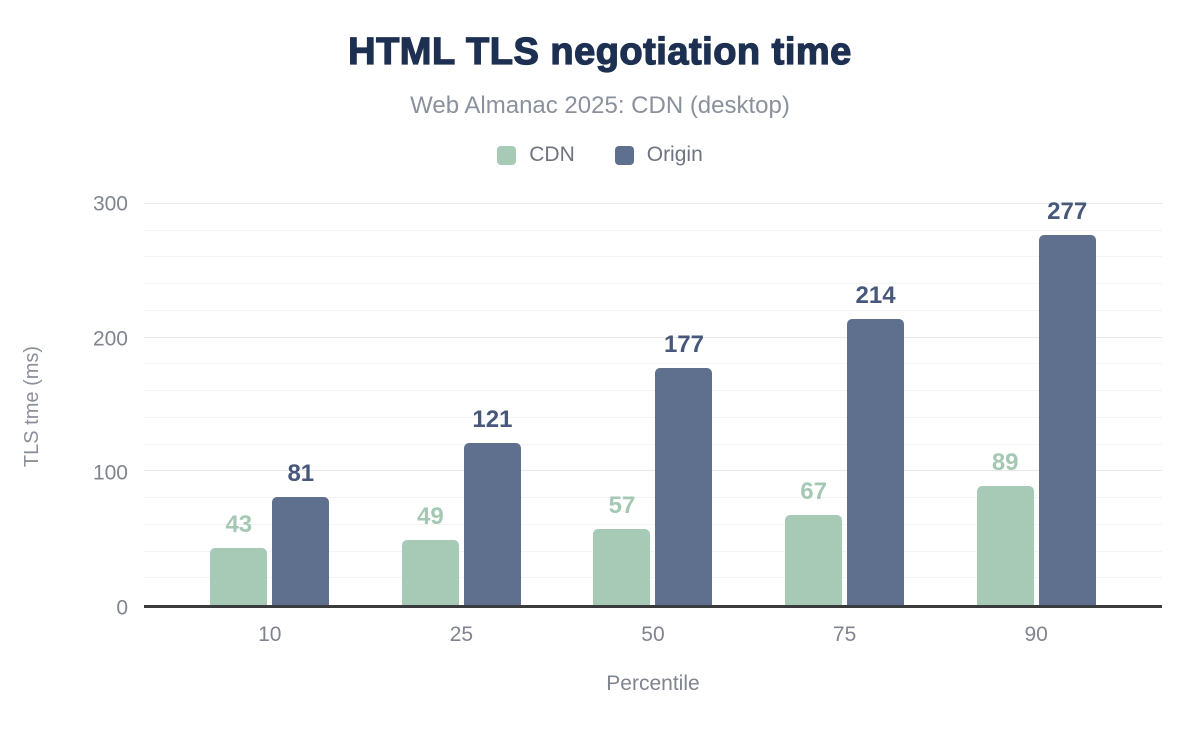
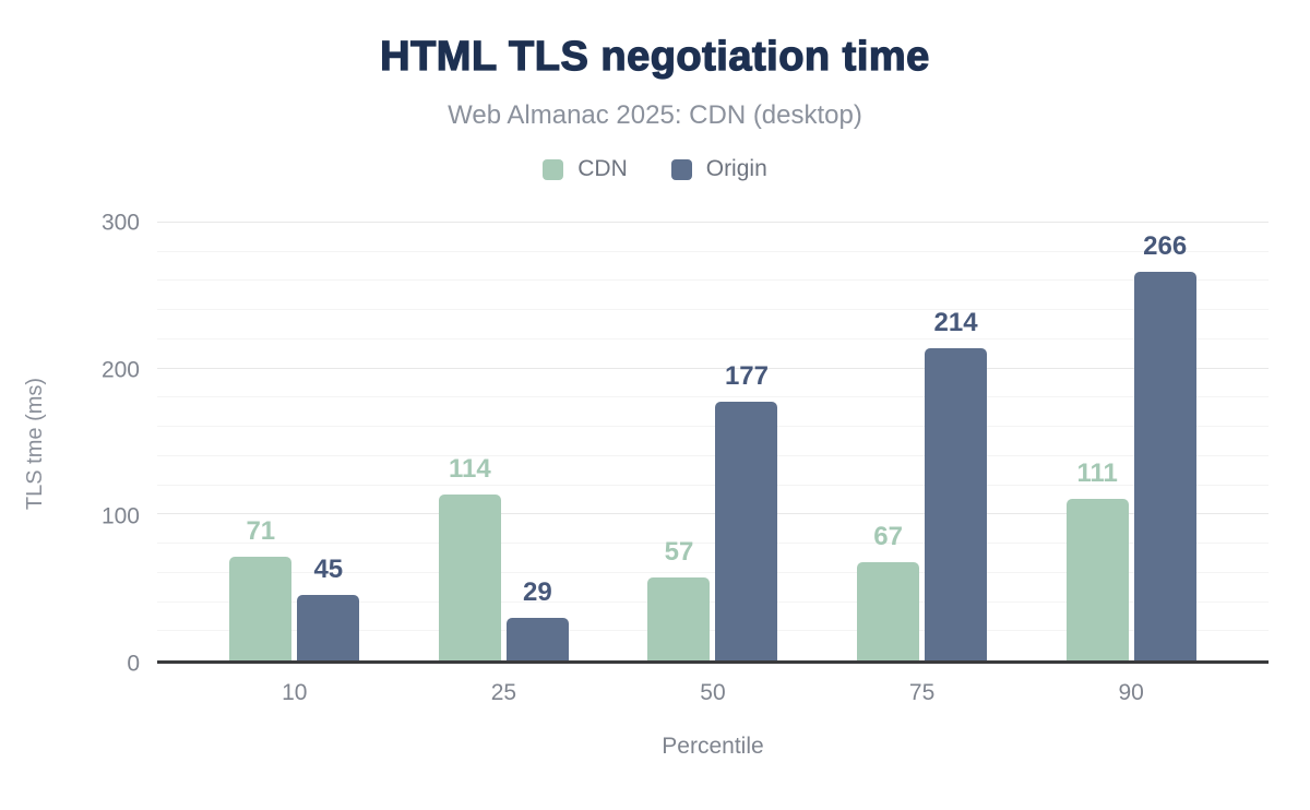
CDN/10: 43 -> 71
Origin/10: 81 -> 45
CDN/25: 49 -> 114
Origin/25: 121 -> 29
CDN/90: 89 -> 111
Origin/90: 277 -> 266
